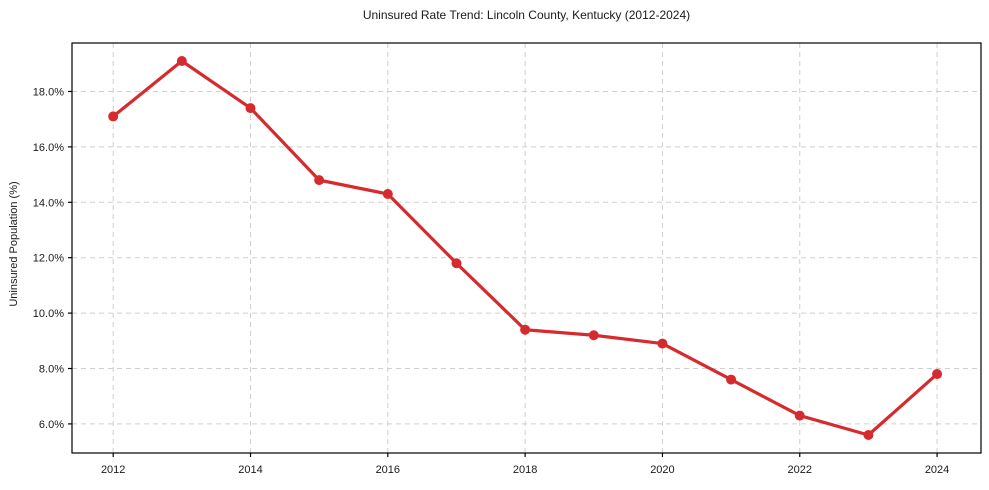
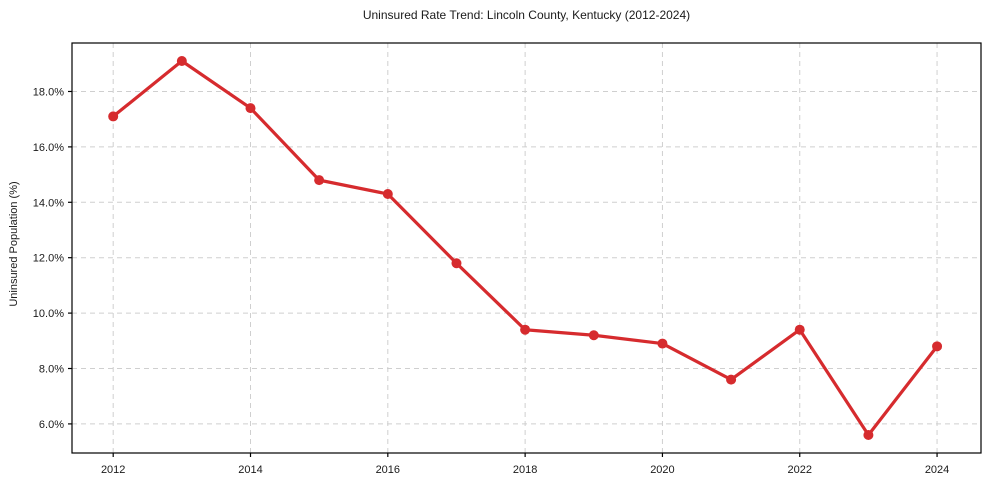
2022: 6.3% -> 9.4%
2024: 7.8% -> 8.8%
